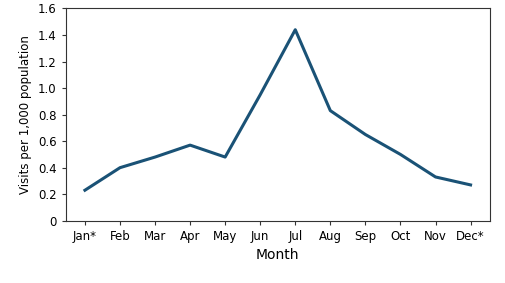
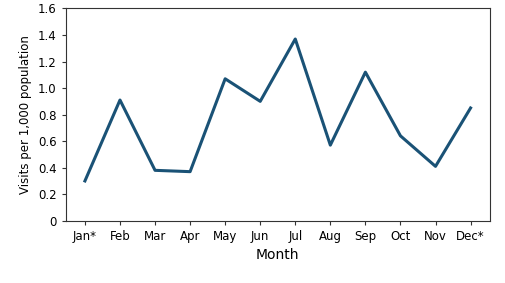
Jan*: 0.23 -> 0.30
Feb: 0.40 -> 0.91
Mar: 0.48 -> 0.38
Apr: 0.57 -> 0.37
May: 0.48 -> 1.07
Jun: 0.95 -> 0.90
Jul: 1.44 -> 1.37
Aug: 0.83 -> 0.57
Sep: 0.65 -> 1.12
Oct: 0.50 -> 0.64
Nov: 0.33 -> 0.41
Dec*: 0.27 -> 0.85
